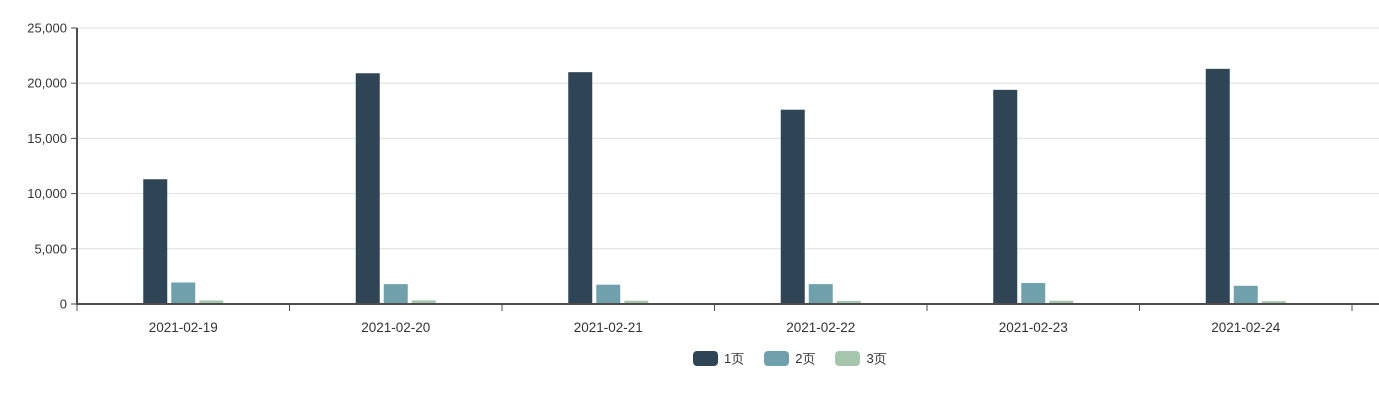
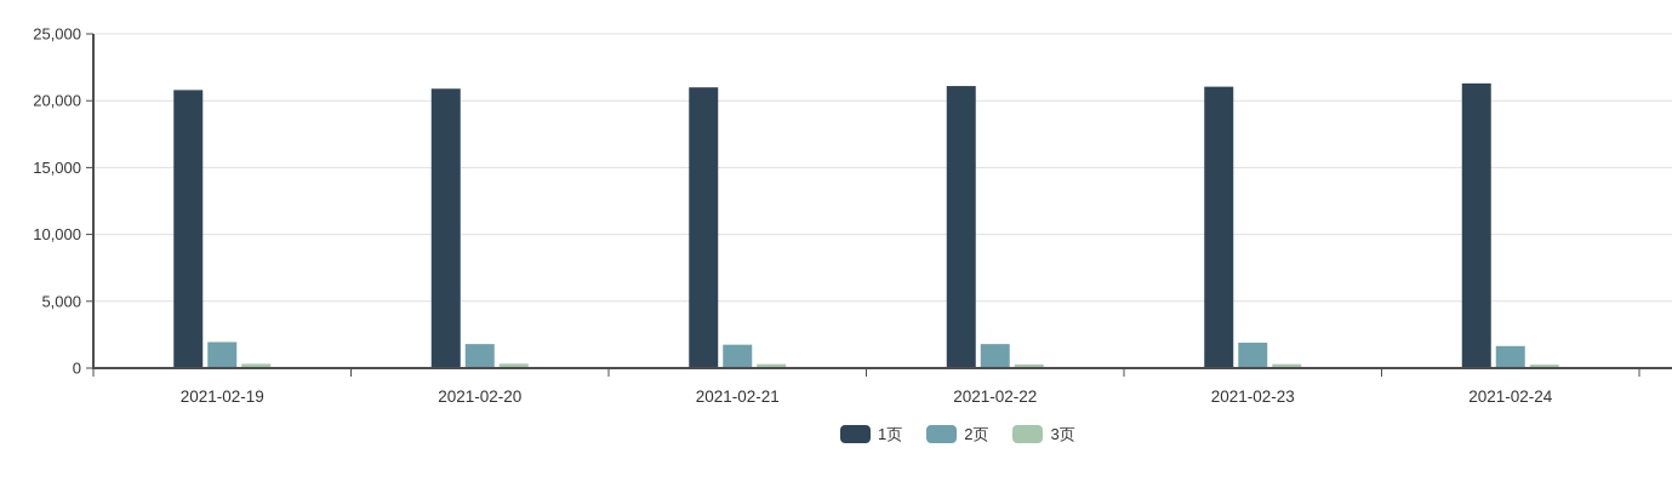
1页/2021-02-19: 11300 -> 20800
1页/2021-02-22: 17600 -> 21100
1页/2021-02-23: 19400 -> 21000
